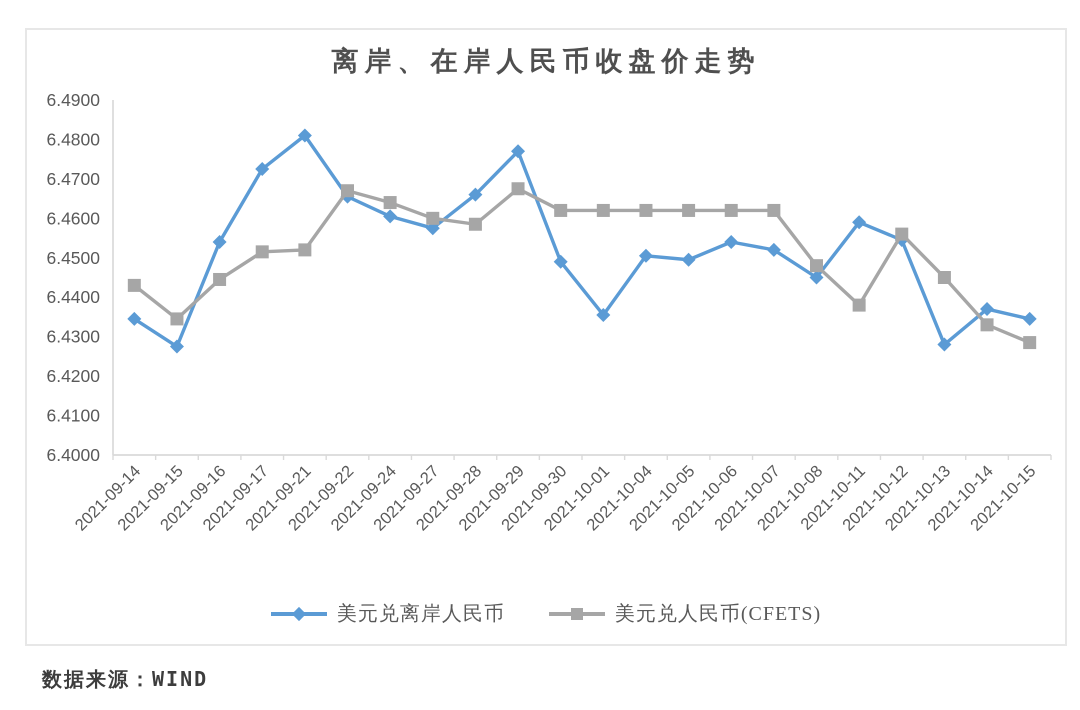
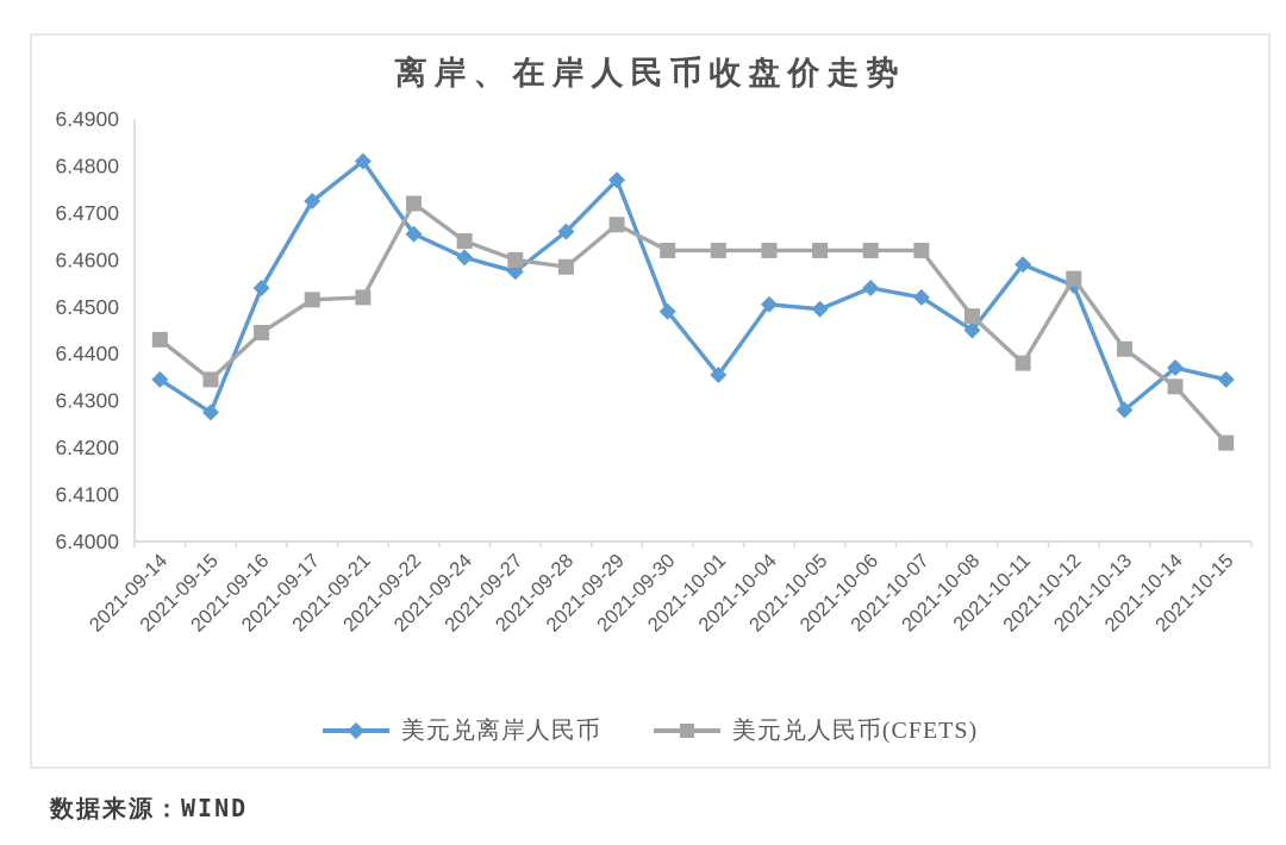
美元兑人民币(CFETS)/2021-09-22: 6.467 -> 6.472
美元兑人民币(CFETS)/2021-10-13: 6.445 -> 6.441
美元兑人民币(CFETS)/2021-10-15: 6.428 -> 6.421
